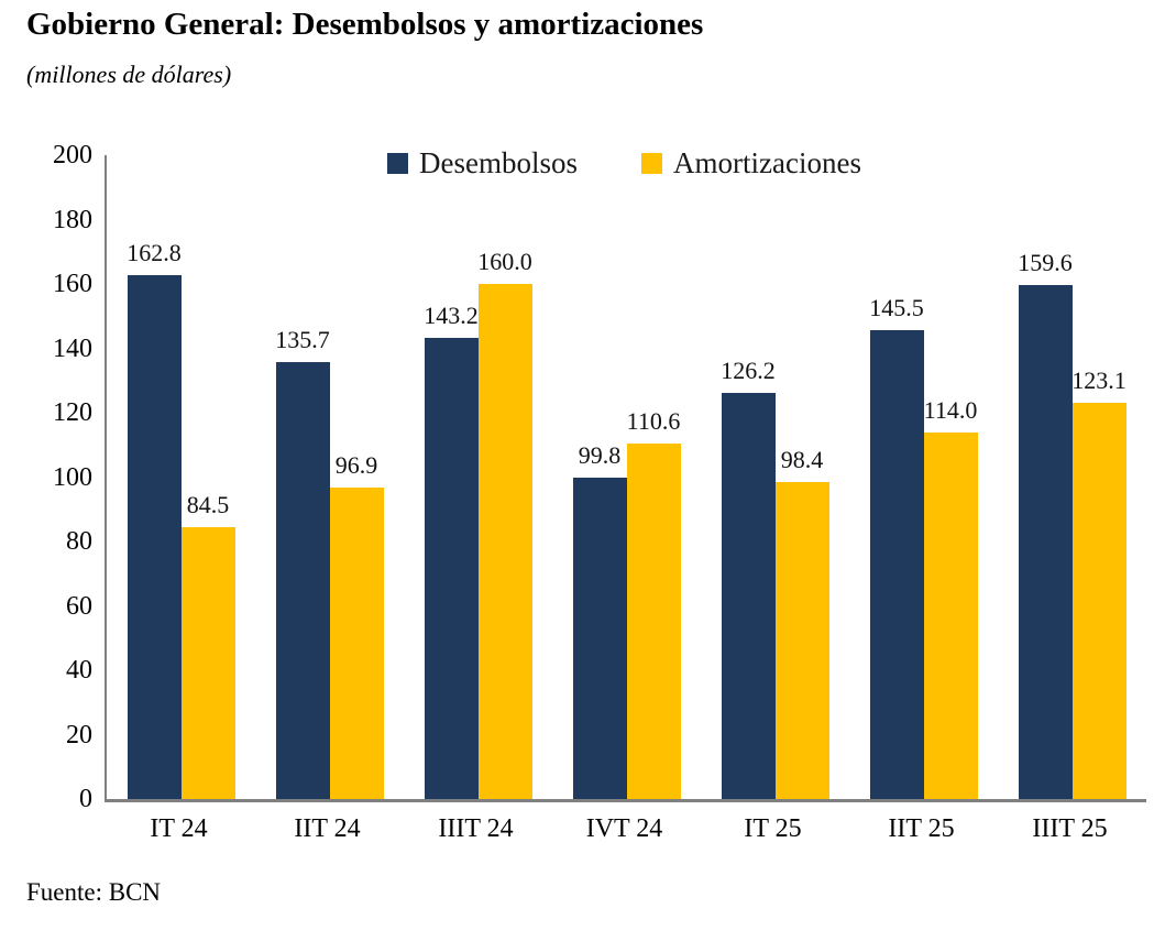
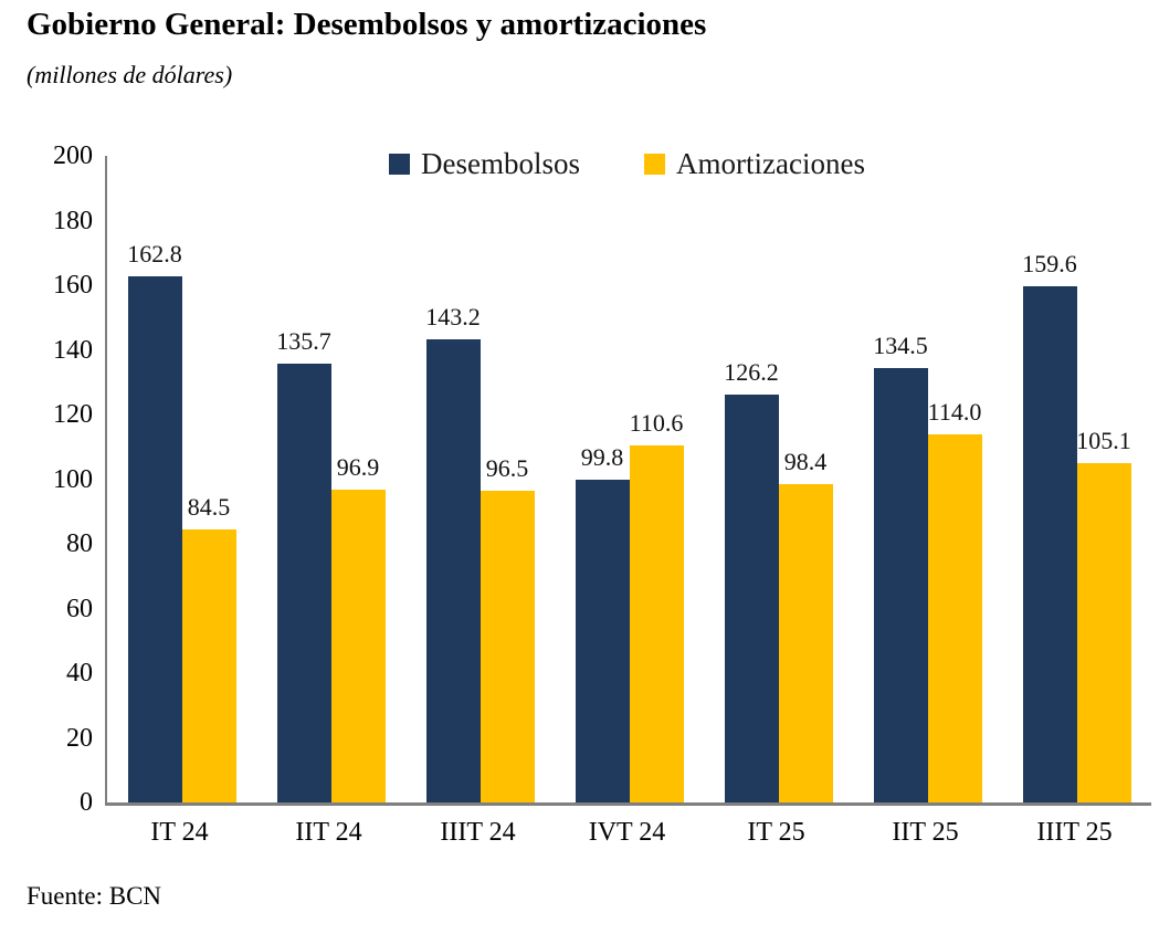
Amortizaciones/IIIT 24: 160.0 -> 96.5
Desembolsos/IIT 25: 145.5 -> 134.5
Amortizaciones/IIIT 25: 123.1 -> 105.1
